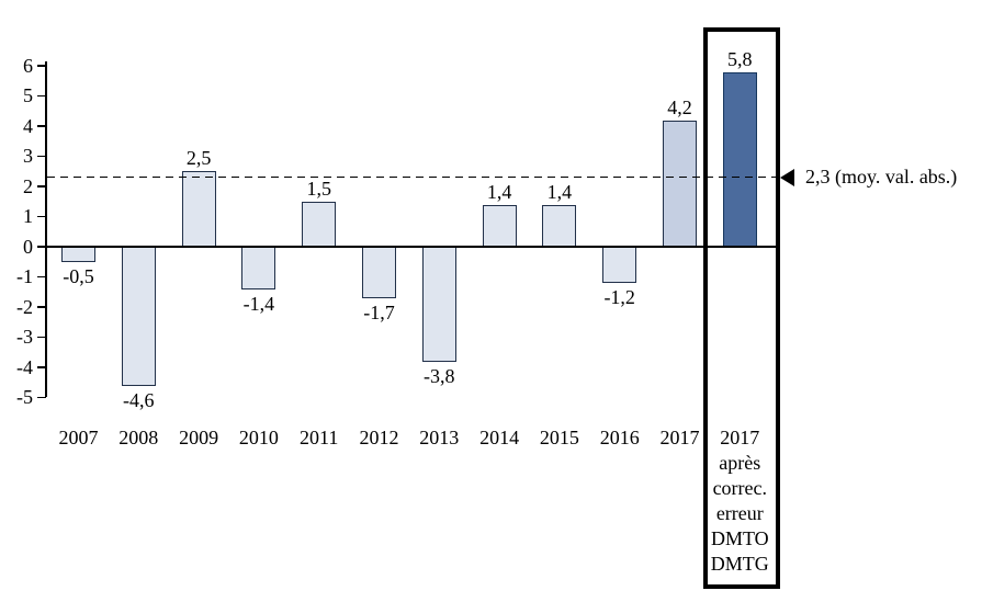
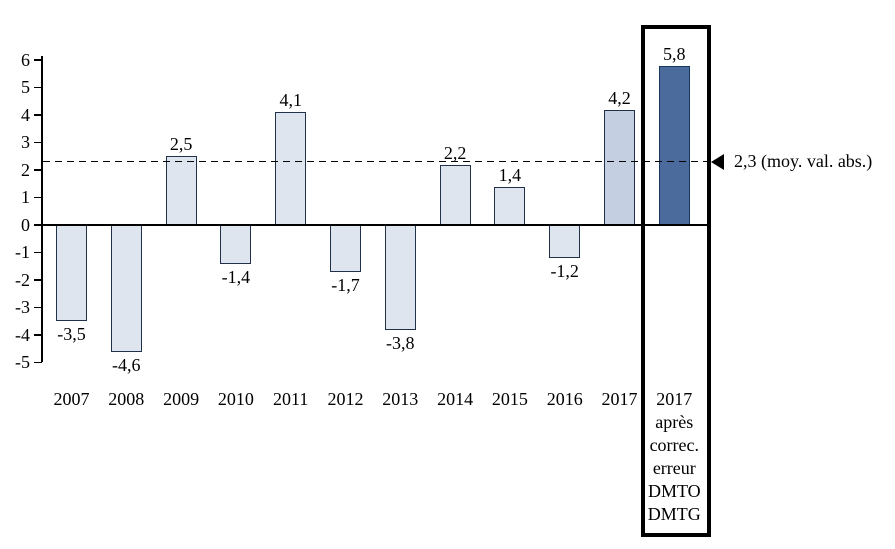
2007: -0,5 -> -3,5
2011: 1,5 -> 4,1
2014: 1,4 -> 2,2
